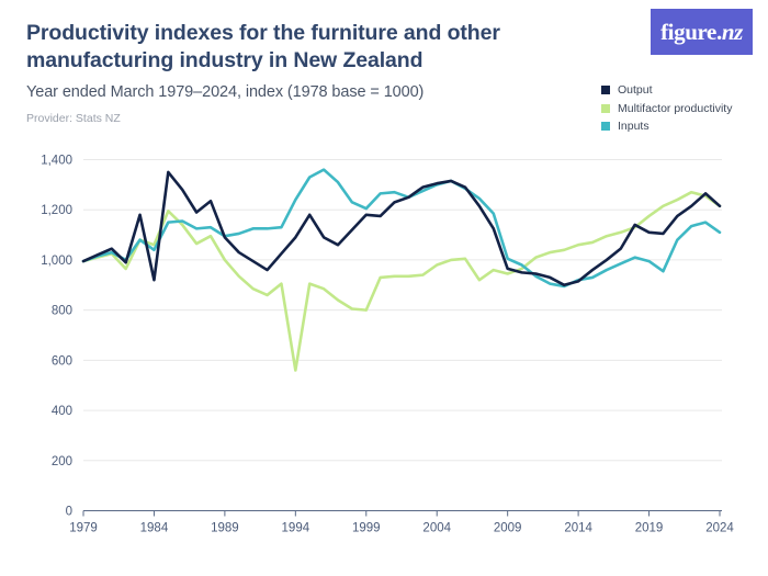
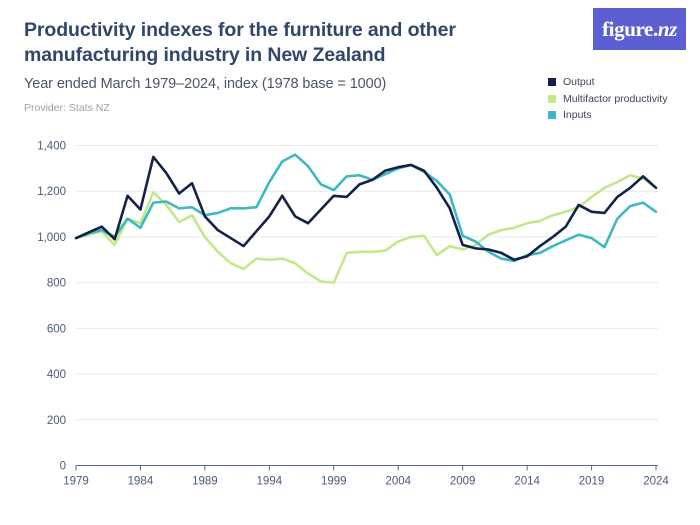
Output/1984: 920 -> 1120
Multifactor productivity/1994: 560 -> 900
